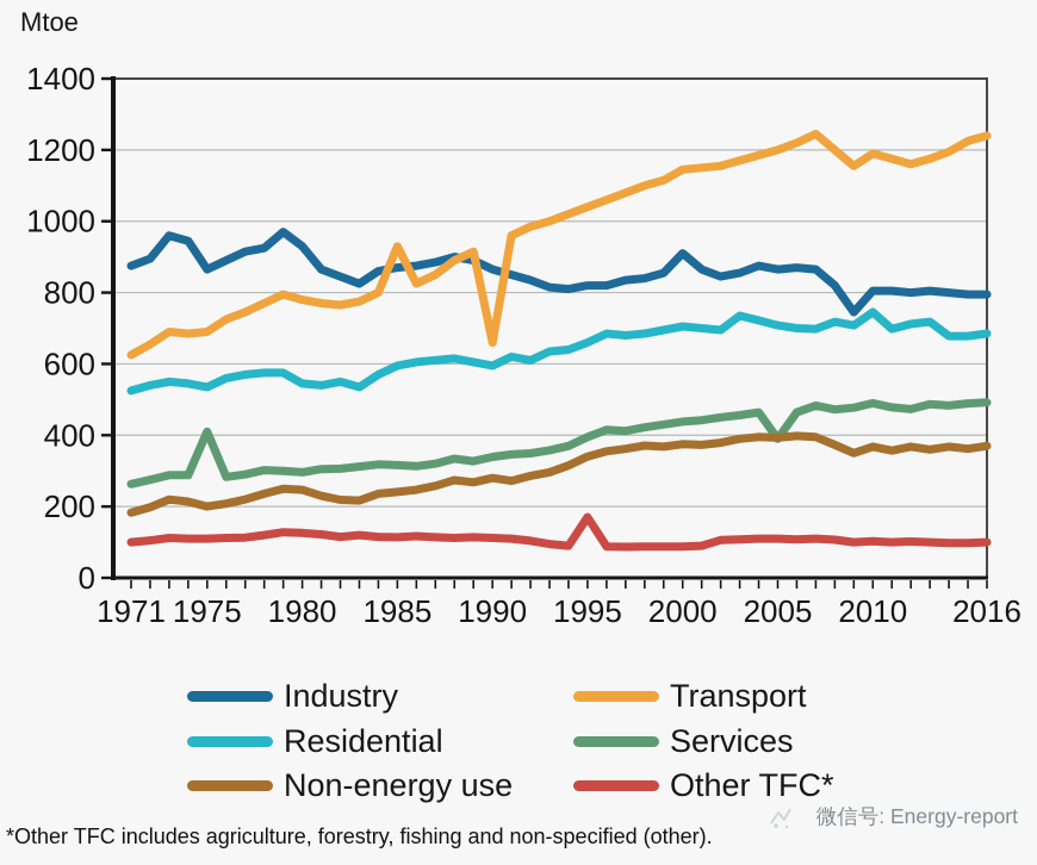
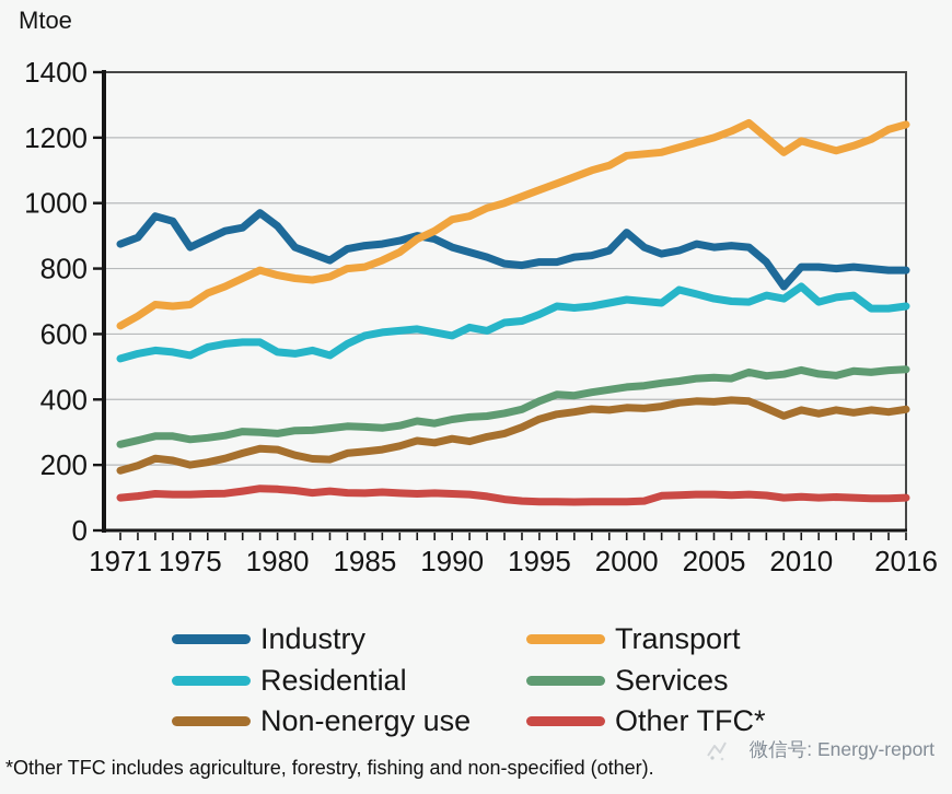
Services/1975: 410 -> 280
Transport/1985: 930 -> 800
Transport/1990: 660 -> 950
Other TFC*/1995: 170 -> 90
Services/2005: 390 -> 470
